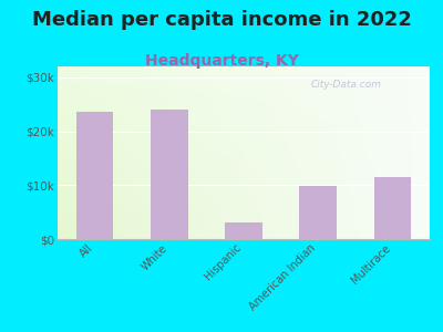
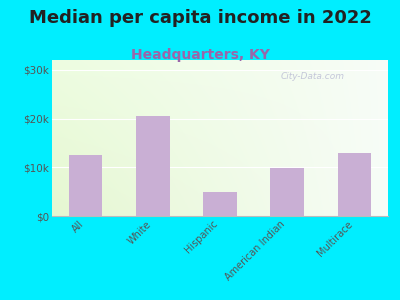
All: $23.5k -> $12.5k
White: $24.0k -> $20.5k
Hispanic: $3.0k -> $5.0k
Multirace: $11.5k -> $13.0k
